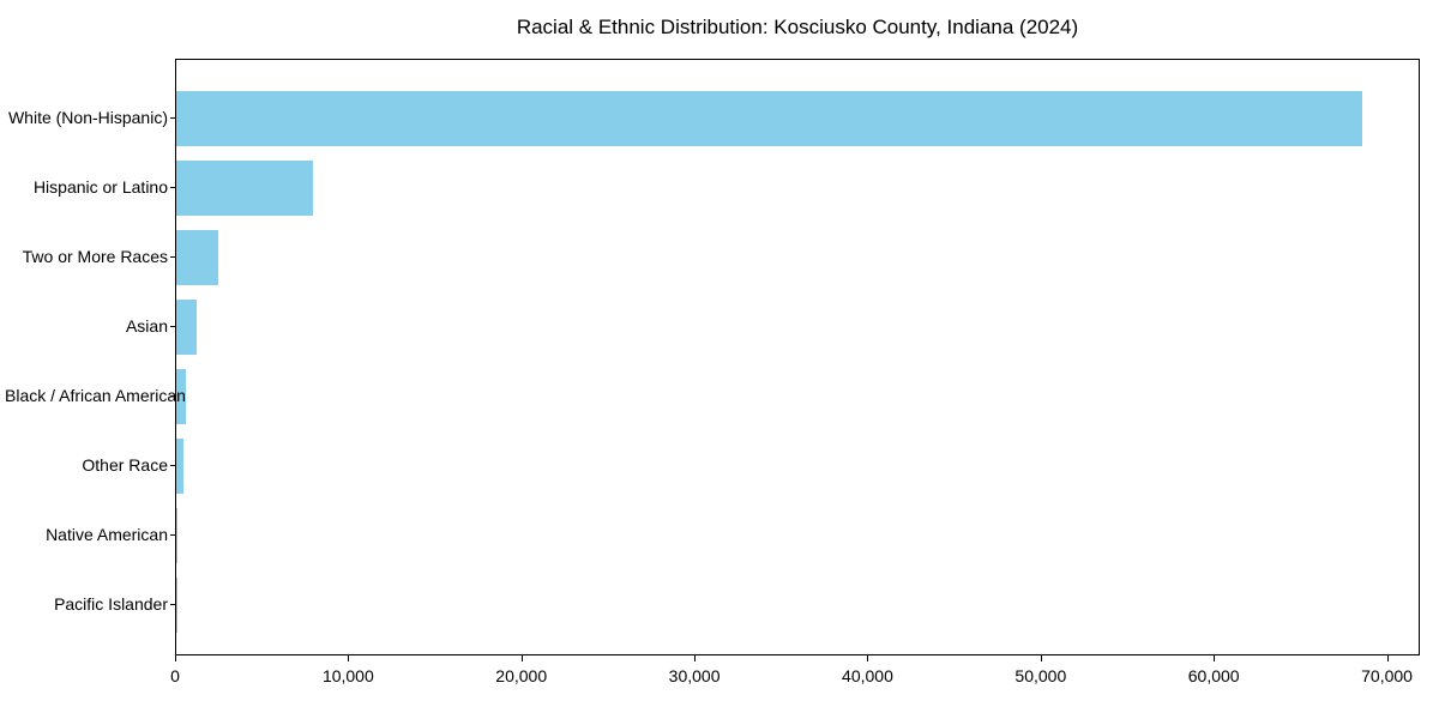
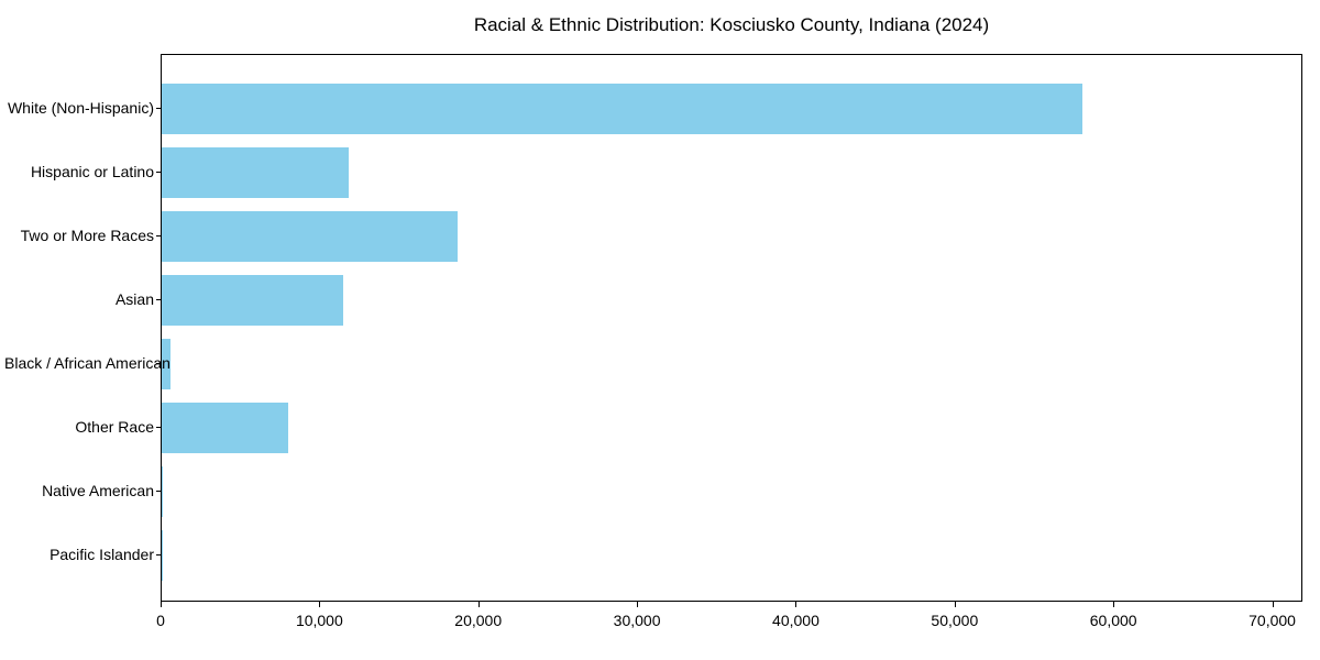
White (Non-Hispanic): 68500 -> 58000
Hispanic or Latino: 7900 -> 11800
Two or More Races: 2400 -> 18600
Asian: 1200 -> 11400
Other Race: 400 -> 8000
